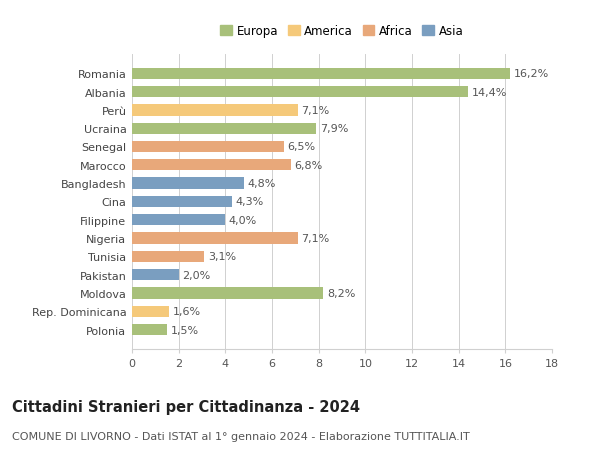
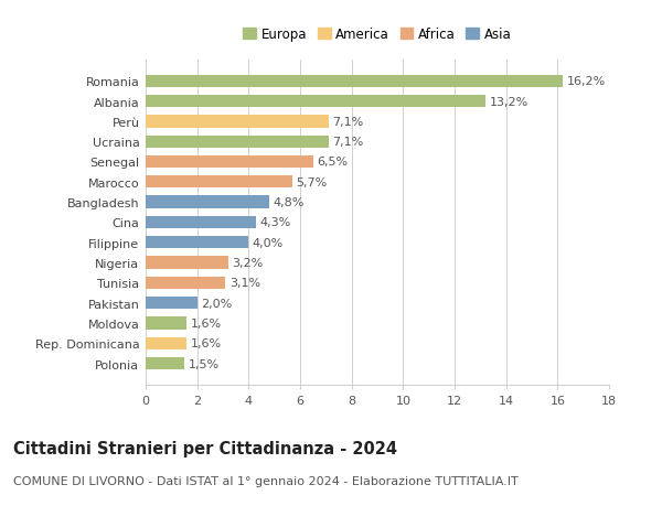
Albania: 14,4% -> 13,2%
Ucraina: 7,9% -> 7,1%
Marocco: 6,8% -> 5,7%
Nigeria: 7,1% -> 3,2%
Moldova: 8,2% -> 1,6%
